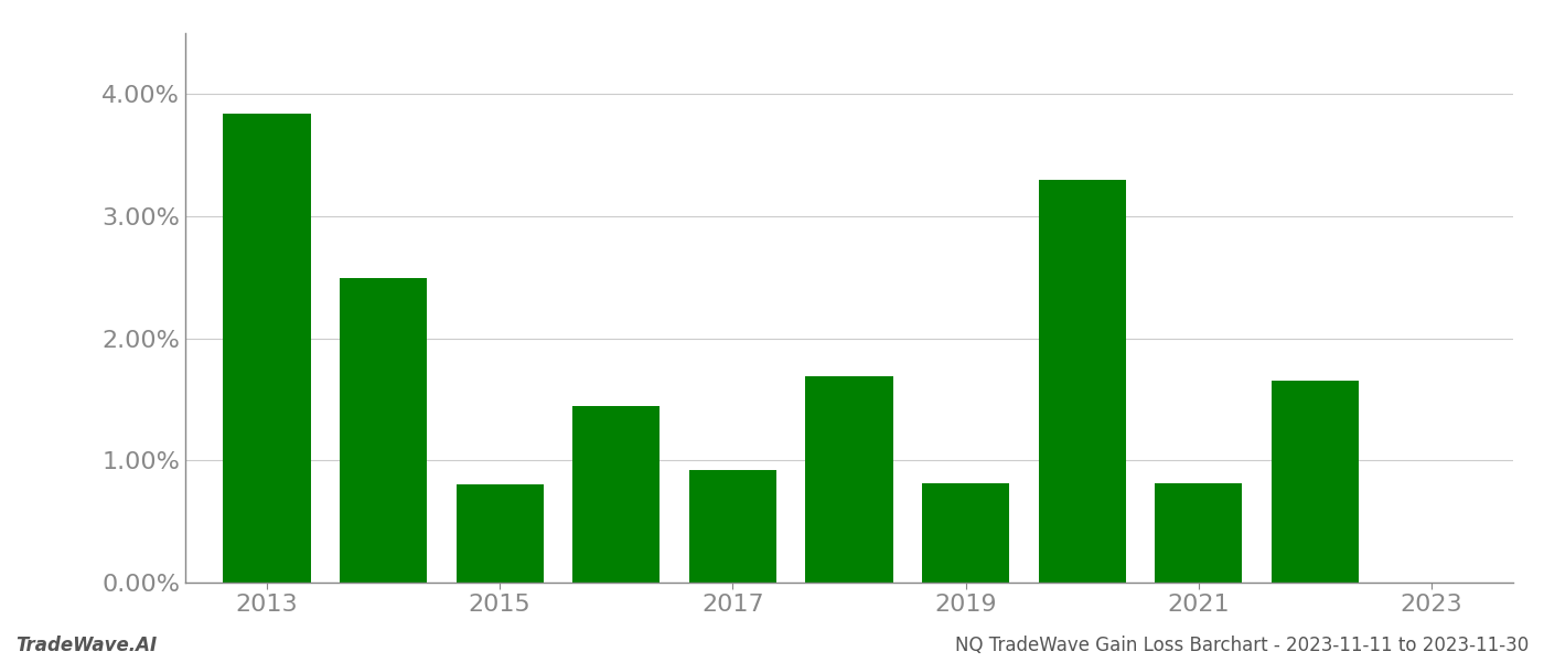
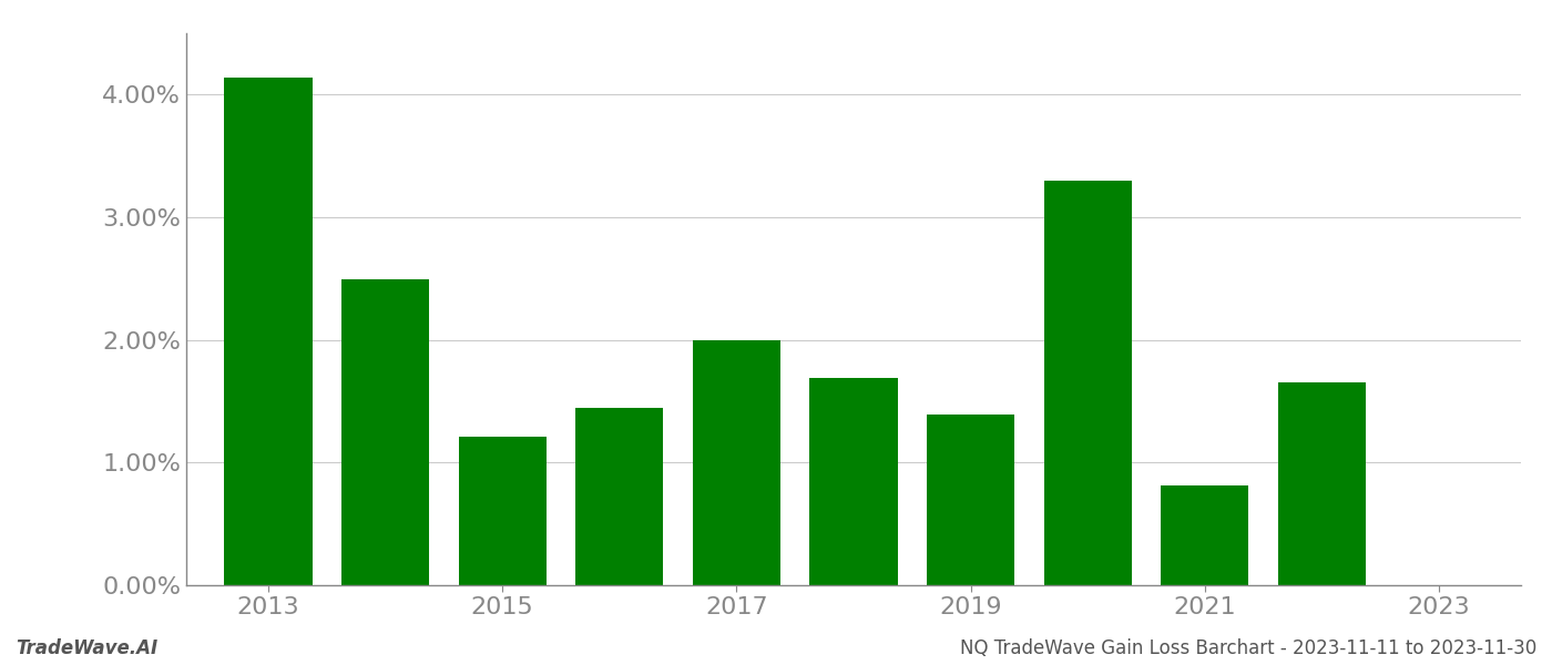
2013: 3.84% -> 4.14%
2015: 0.80% -> 1.21%
2017: 0.92% -> 2.00%
2019: 0.81% -> 1.39%
